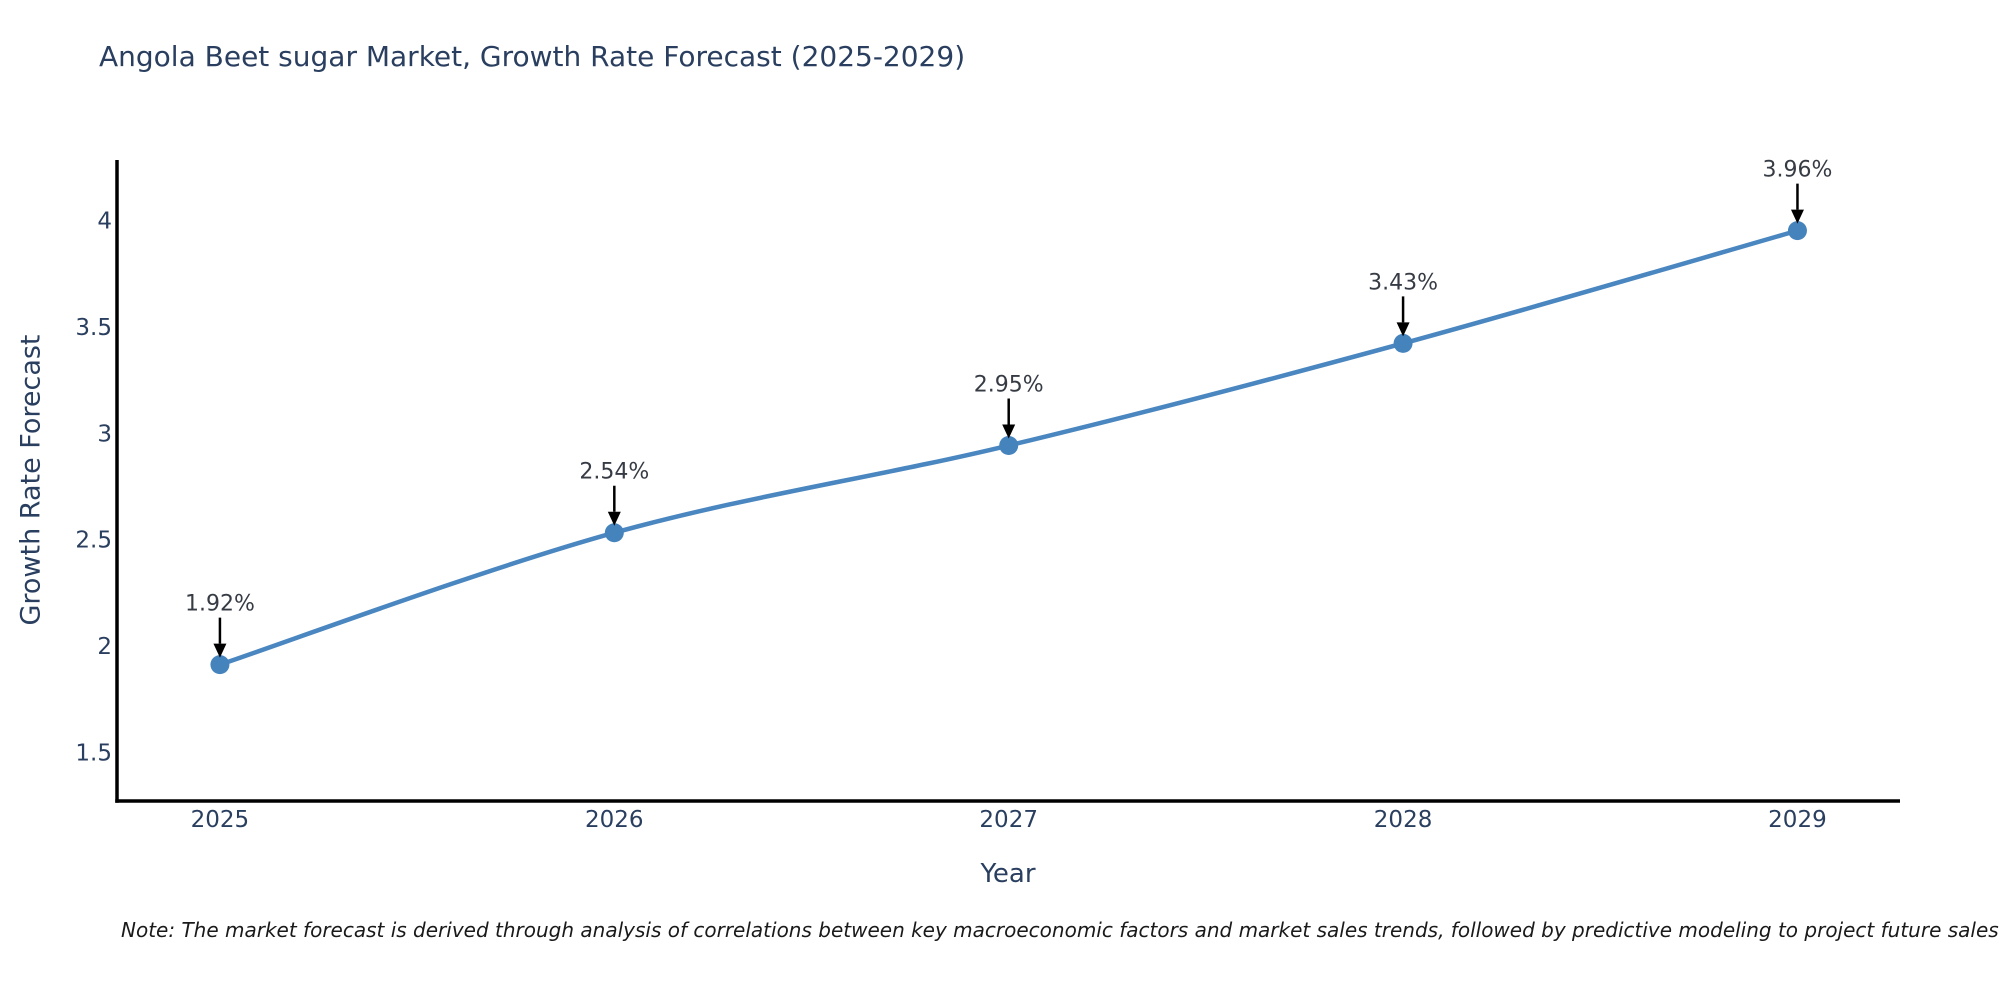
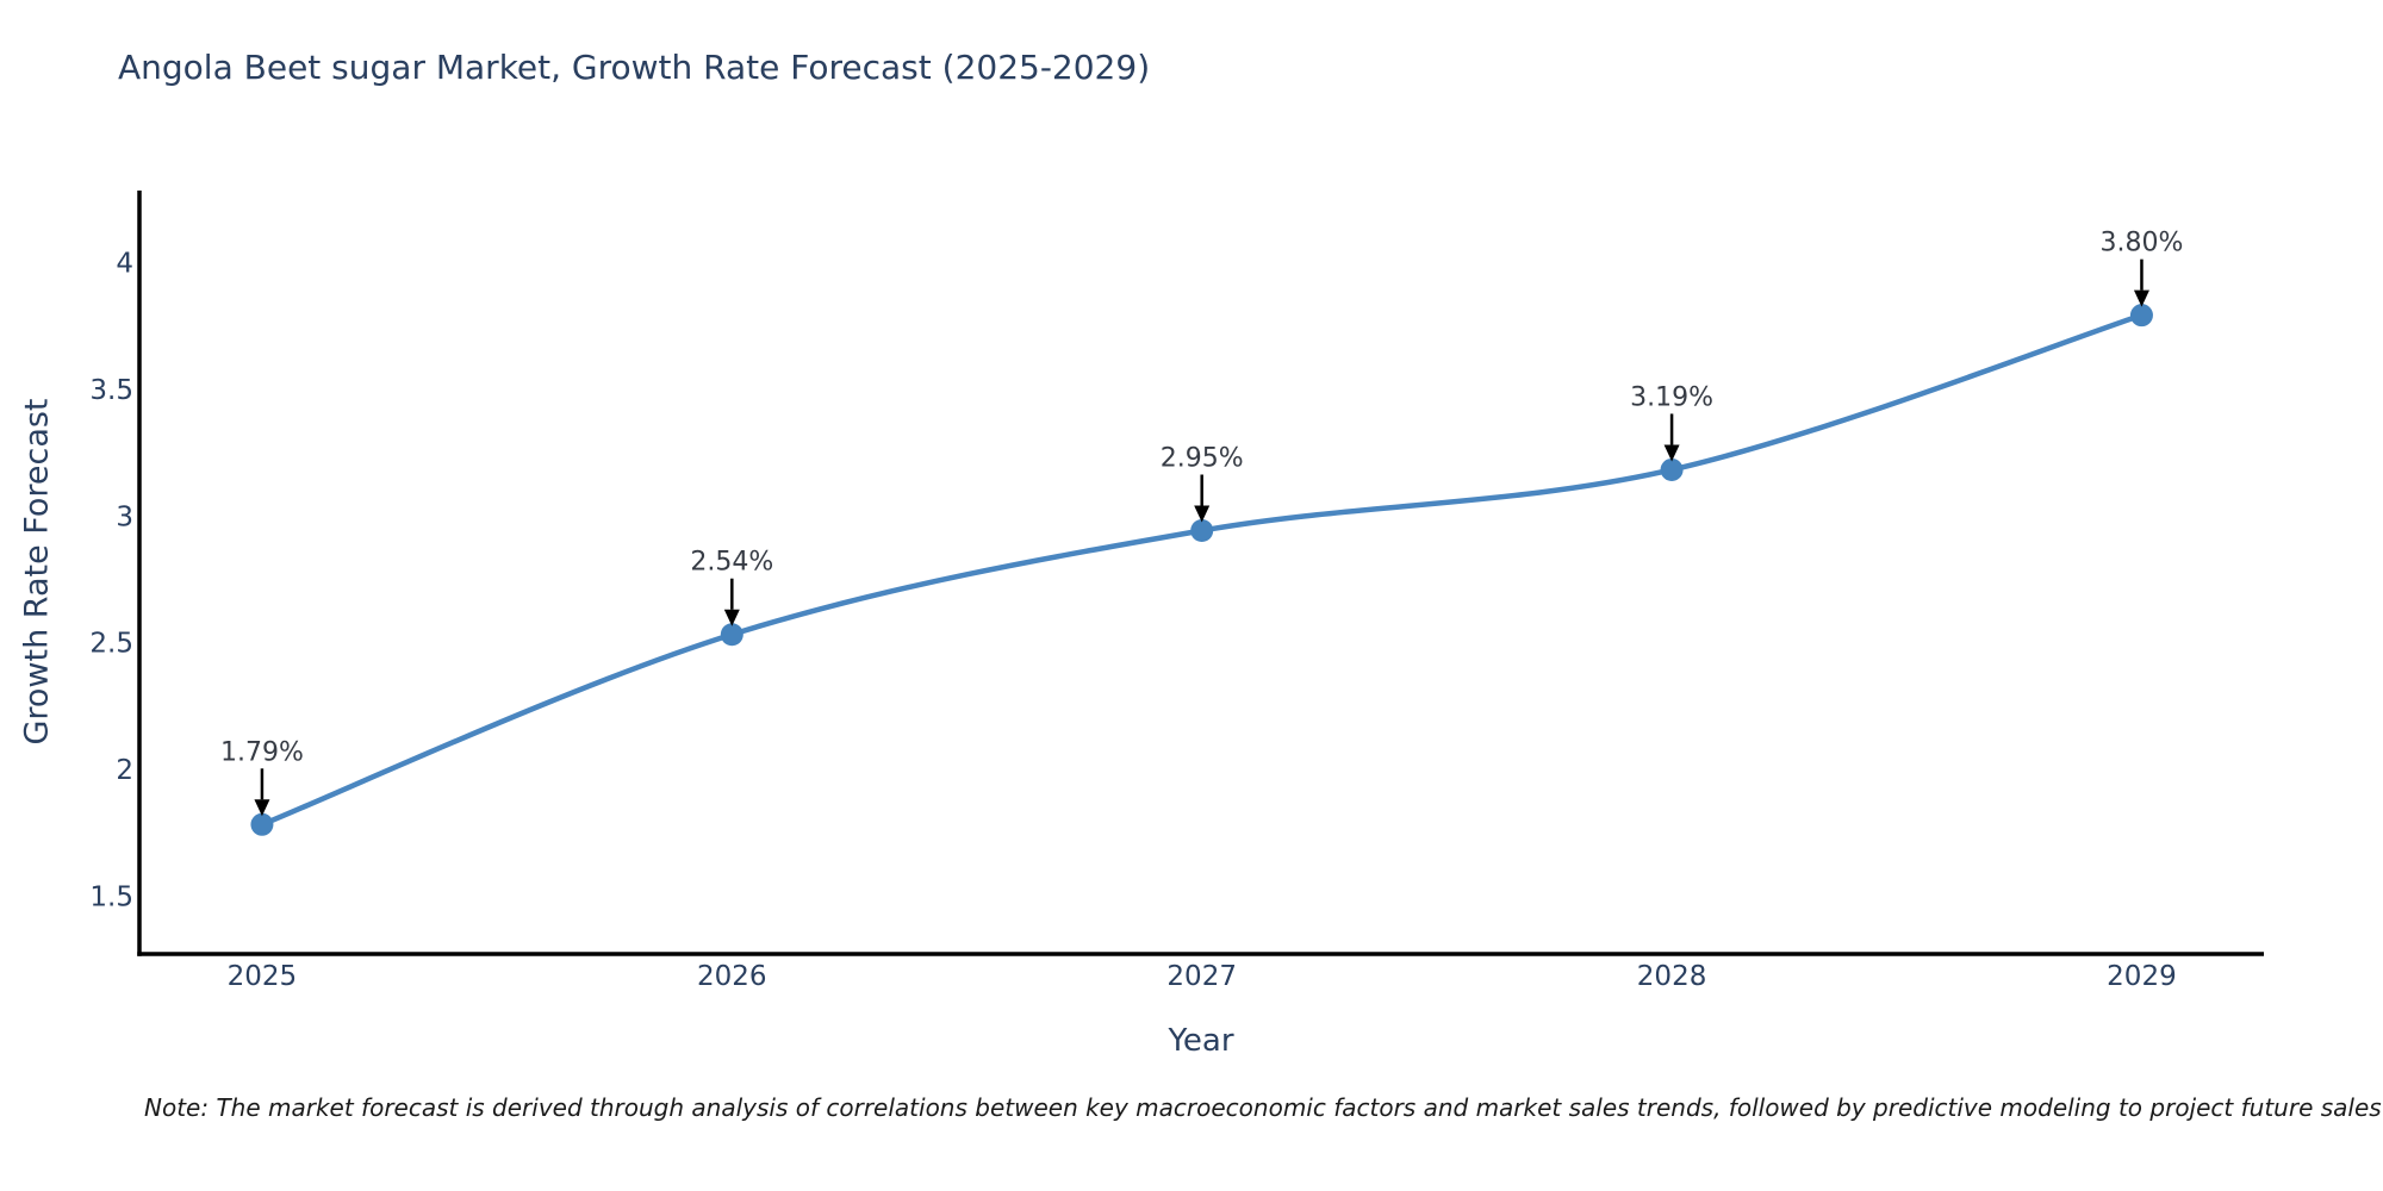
2025: 1.92% -> 1.79%
2028: 3.43% -> 3.19%
2029: 3.96% -> 3.80%
